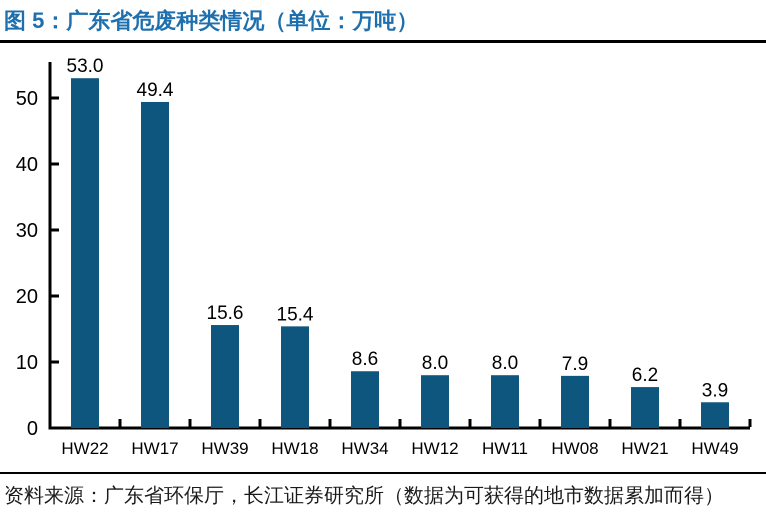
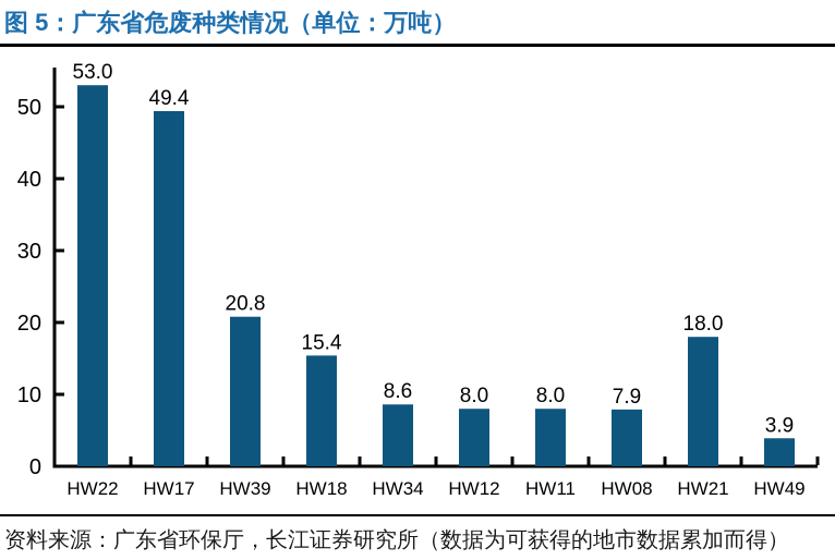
HW39: 15.6 -> 20.8
HW21: 6.2 -> 18.0
